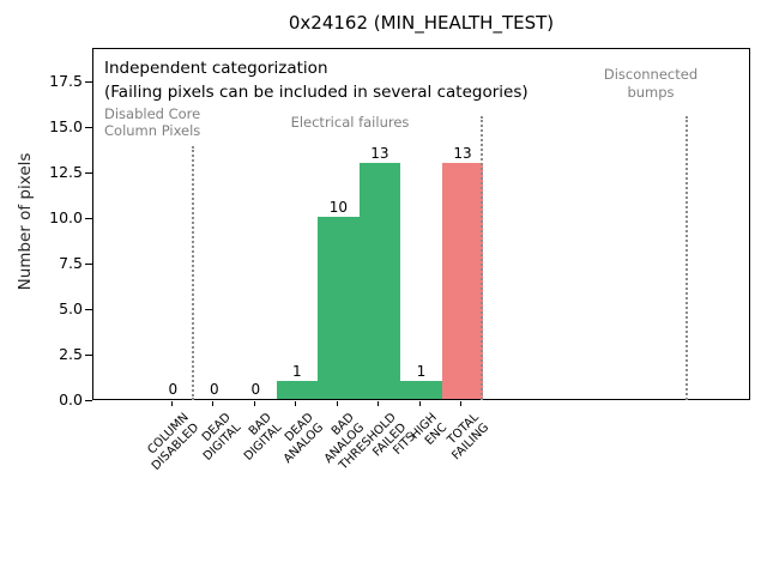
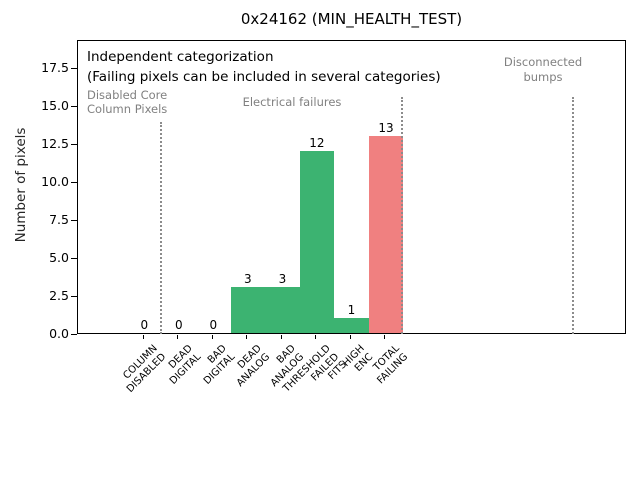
DEAD ANALOG: 1 -> 3
BAD ANALOG: 10 -> 3
THRESHOLD FAILED FITS: 13 -> 12
